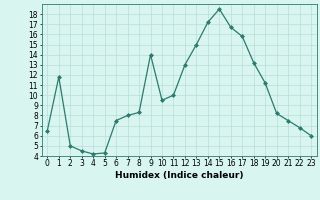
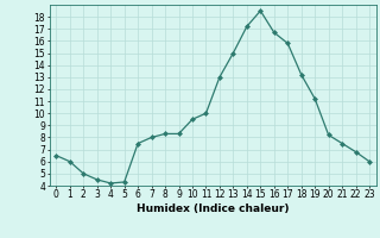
1: 11.8 -> 6.0
9: 14.0 -> 8.3
